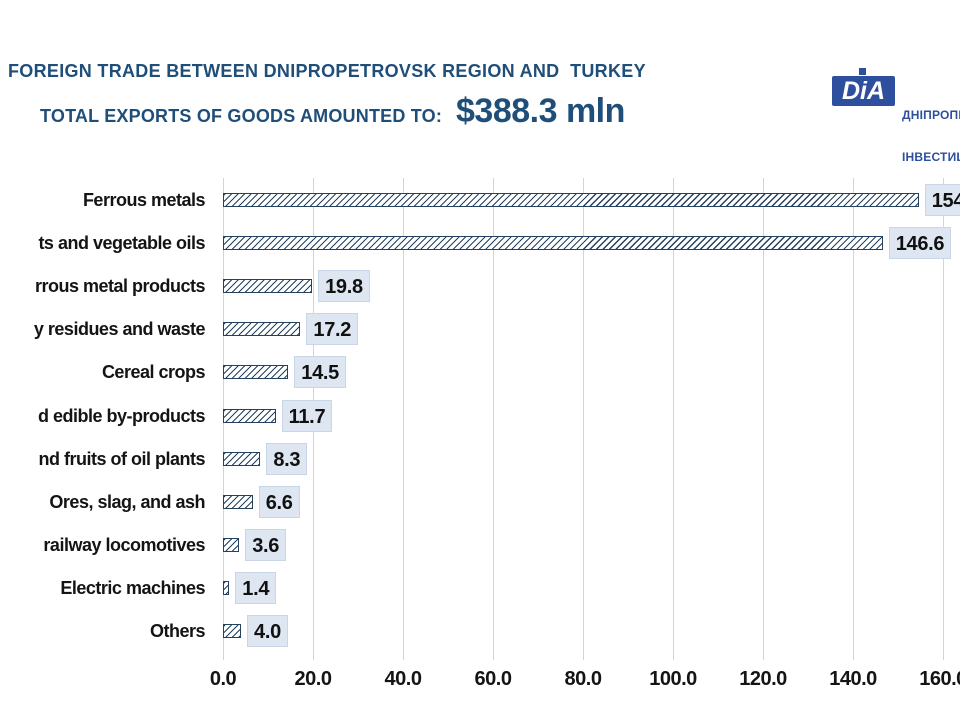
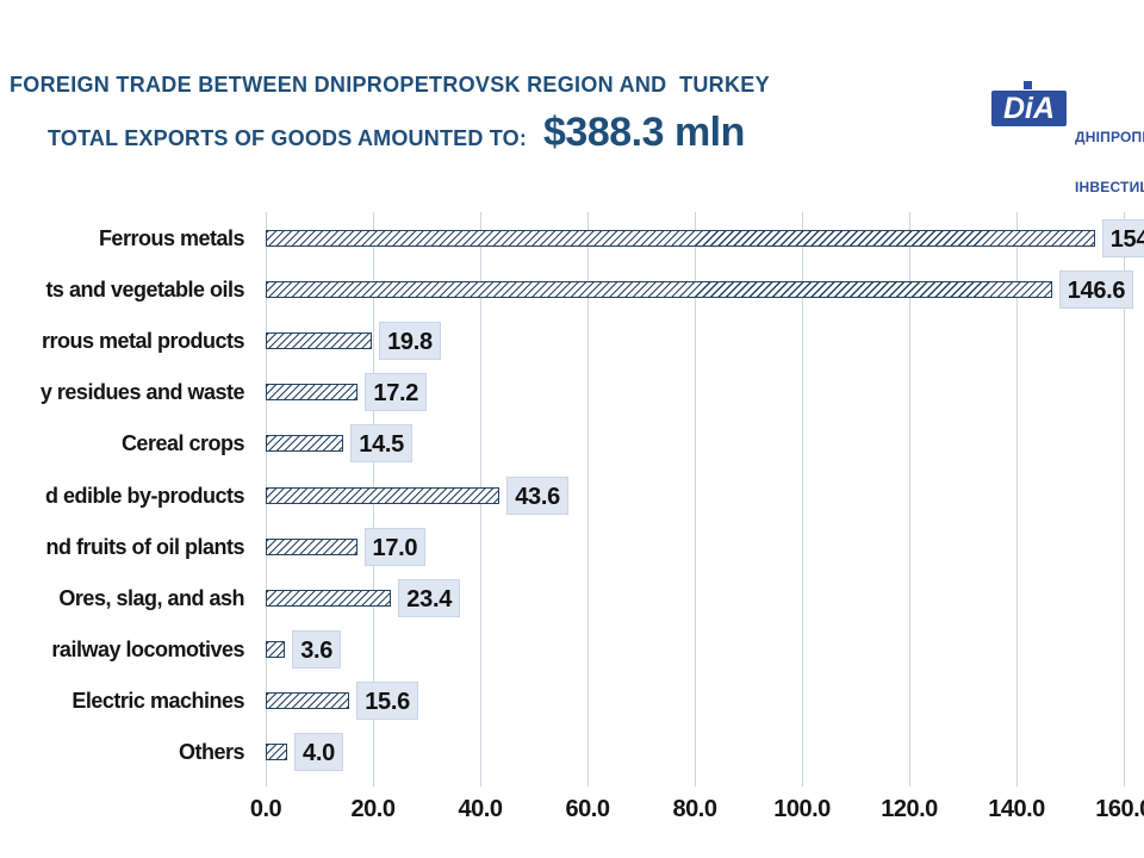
d edible by-products: 11.7 -> 43.6
nd fruits of oil plants: 8.3 -> 17.0
Ores, slag, and ash: 6.6 -> 23.4
Electric machines: 1.4 -> 15.6
